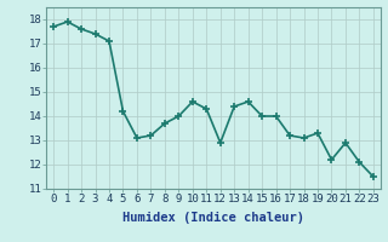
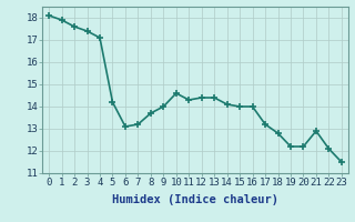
0: 17.7 -> 18.1
12: 12.9 -> 14.4
14: 14.6 -> 14.1
18: 13.1 -> 12.8
19: 13.3 -> 12.2
